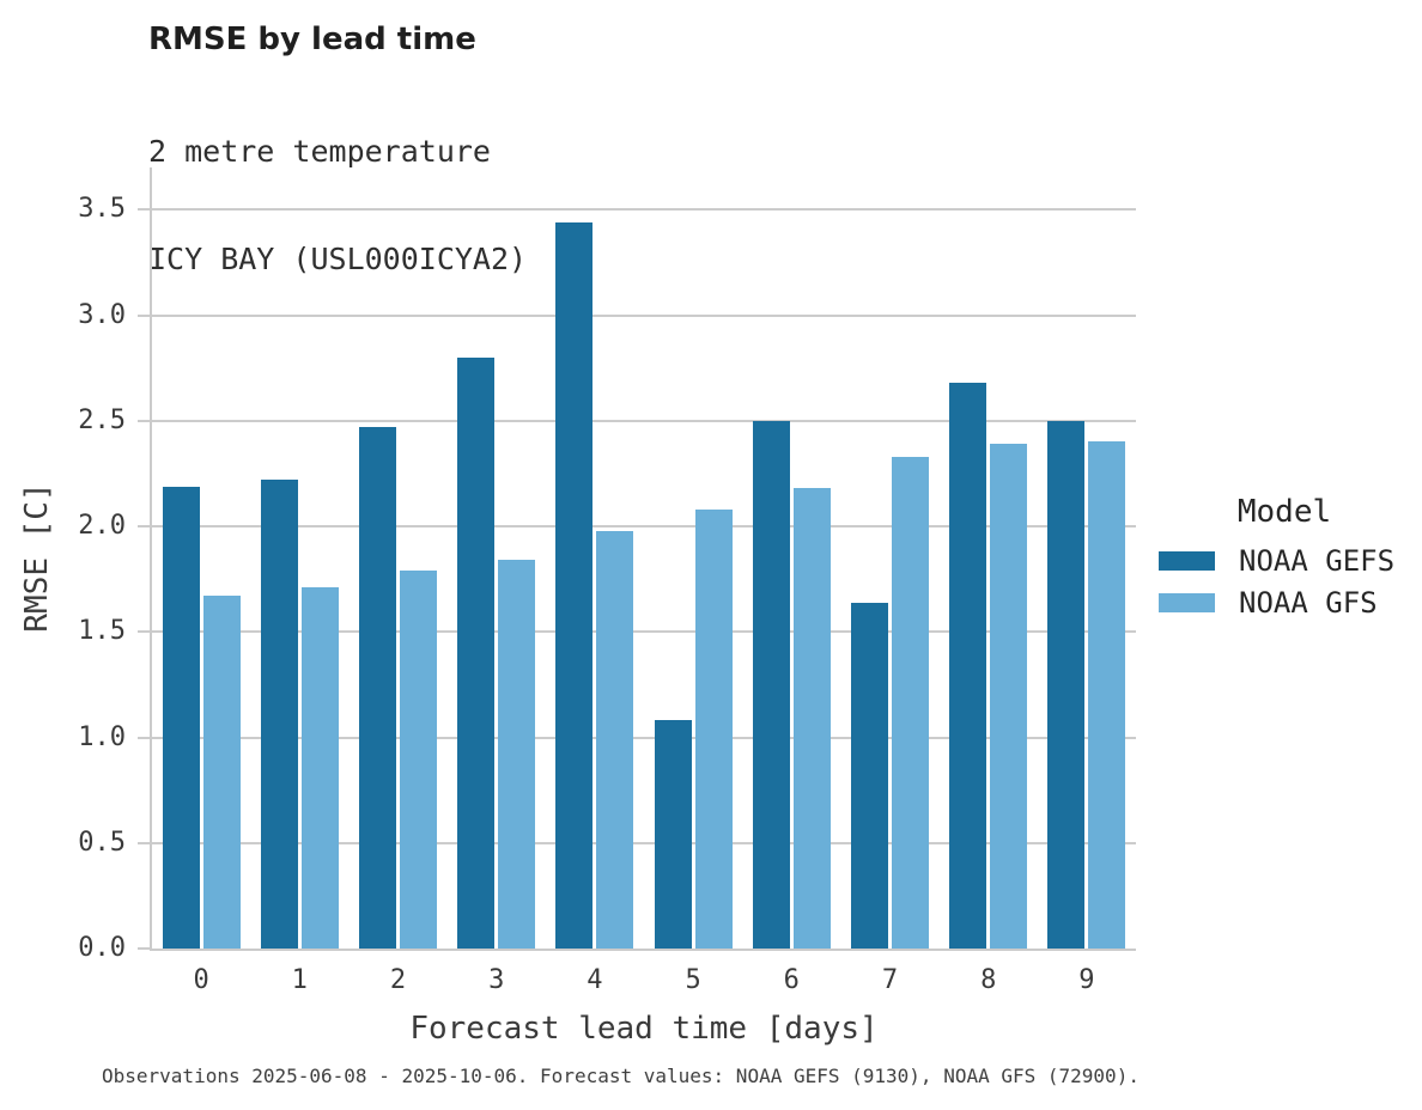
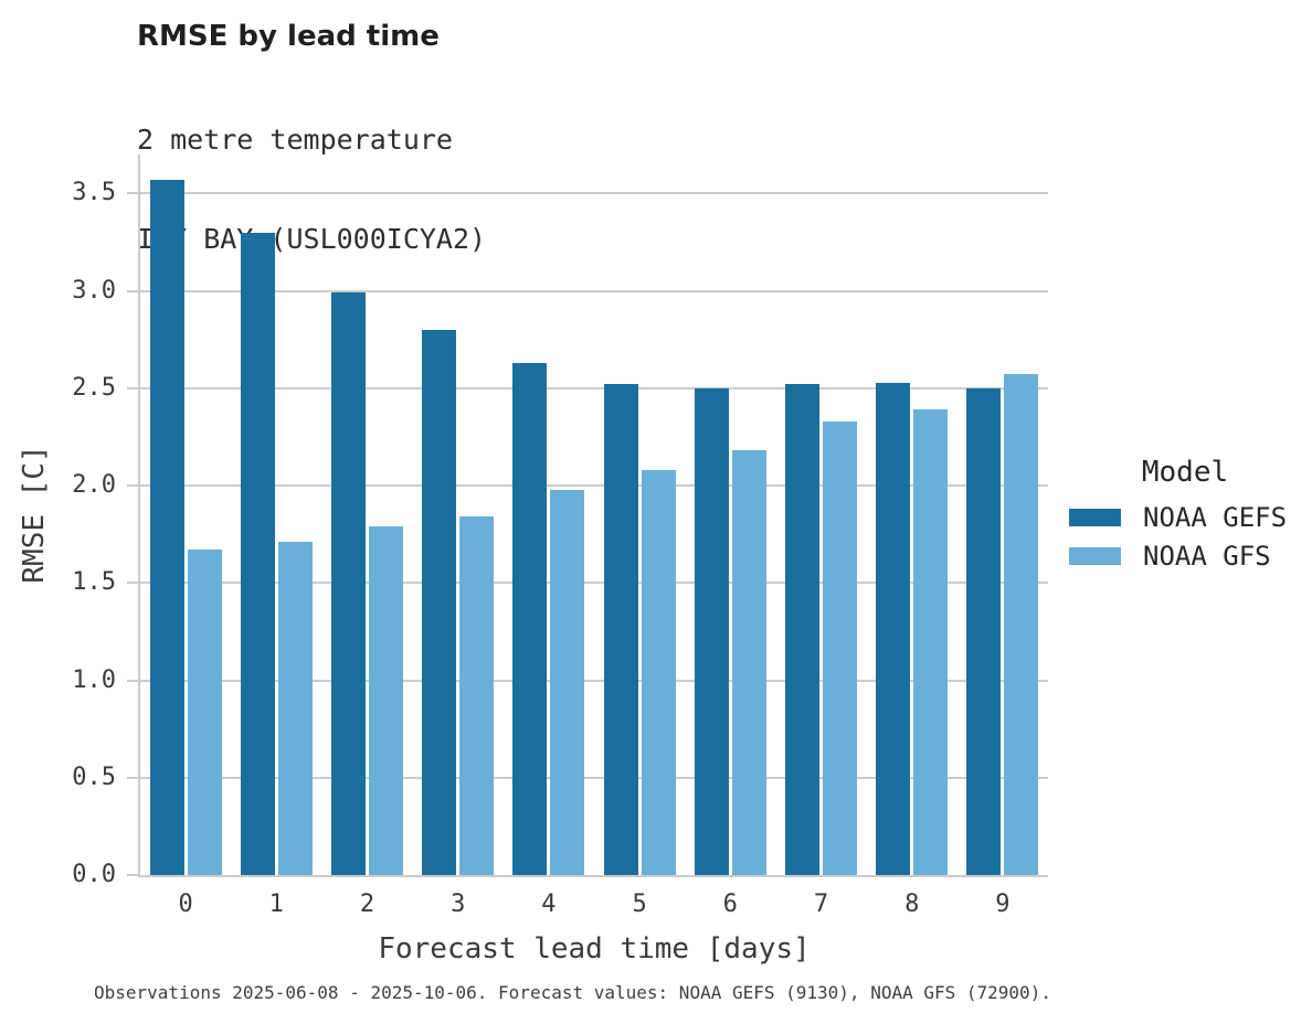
NOAA GEFS/0: 2.19 -> 3.57
NOAA GEFS/1: 2.22 -> 3.30
NOAA GEFS/2: 2.47 -> 2.99
NOAA GEFS/4: 3.44 -> 2.63
NOAA GEFS/5: 1.08 -> 2.52
NOAA GEFS/7: 1.64 -> 2.52
NOAA GEFS/8: 2.68 -> 2.53
NOAA GFS/9: 2.40 -> 2.57
